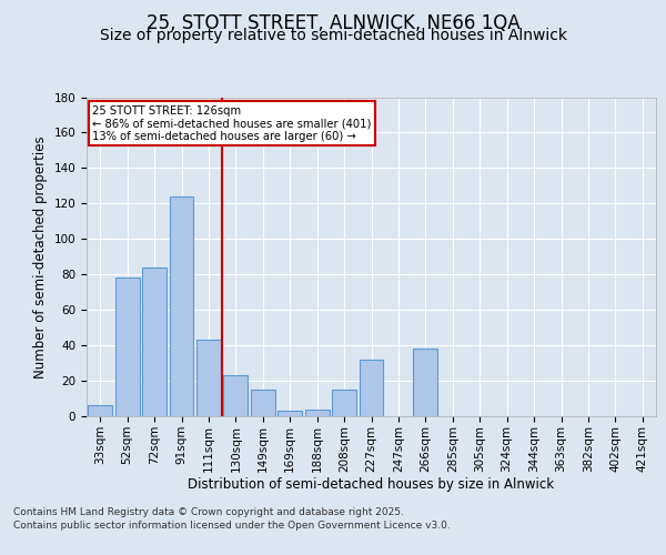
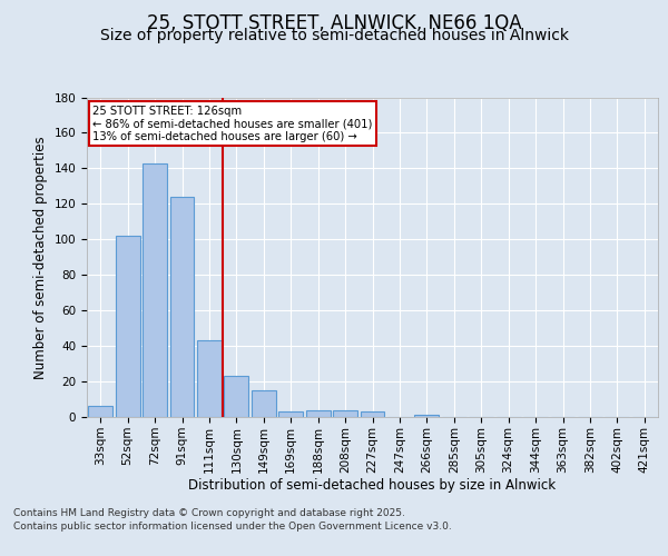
52sqm: 78 -> 102
72sqm: 84 -> 143
208sqm: 15 -> 4
227sqm: 32 -> 3
266sqm: 38 -> 1
